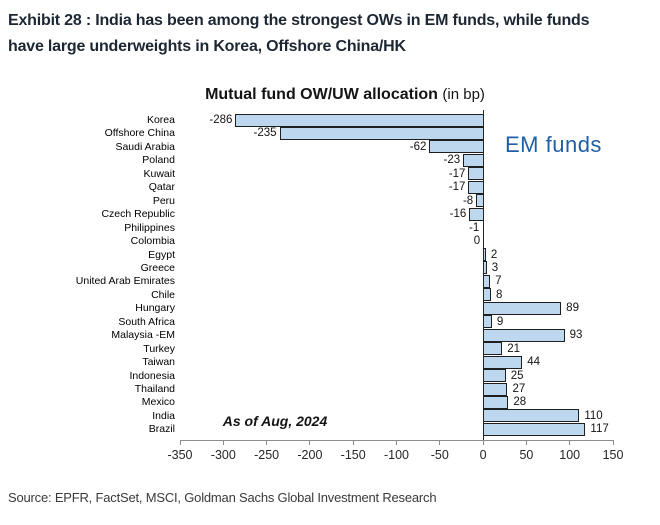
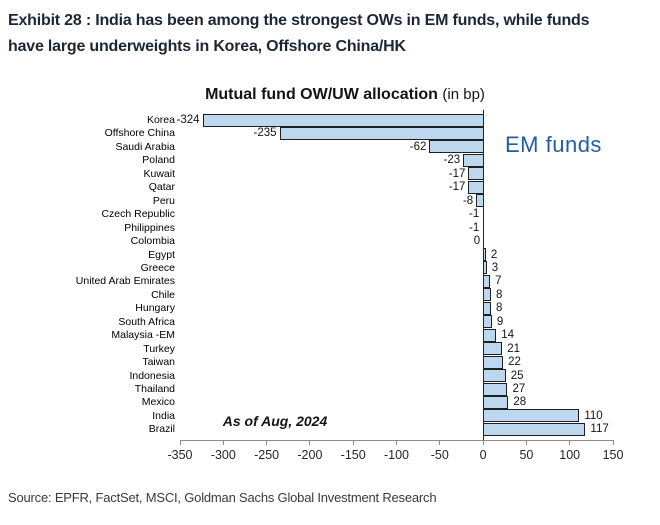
Korea: -286 -> -324
Czech Republic: -16 -> -1
Hungary: 89 -> 8
Malaysia -EM: 93 -> 14
Taiwan: 44 -> 22
